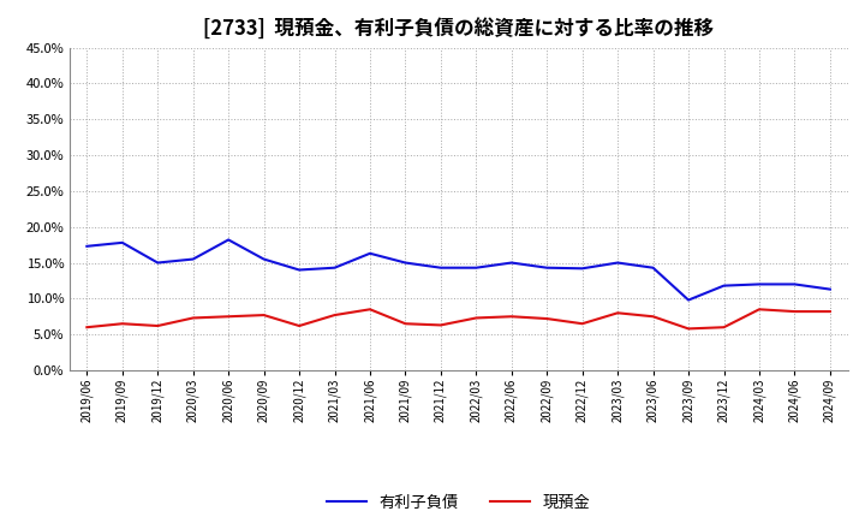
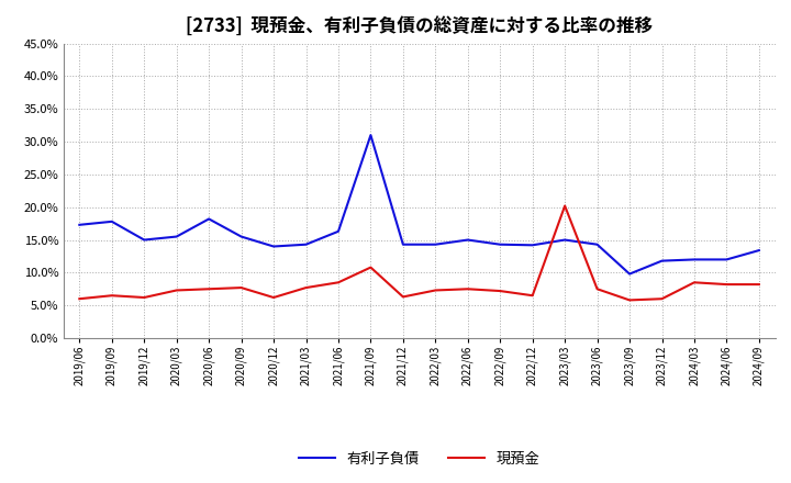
現預金/2021/09: 6.5% -> 10.8%
有利子負債/2021/09: 15.0% -> 31.0%
現預金/2023/03: 8.0% -> 20.2%
有利子負債/2024/09: 11.3% -> 13.4%
